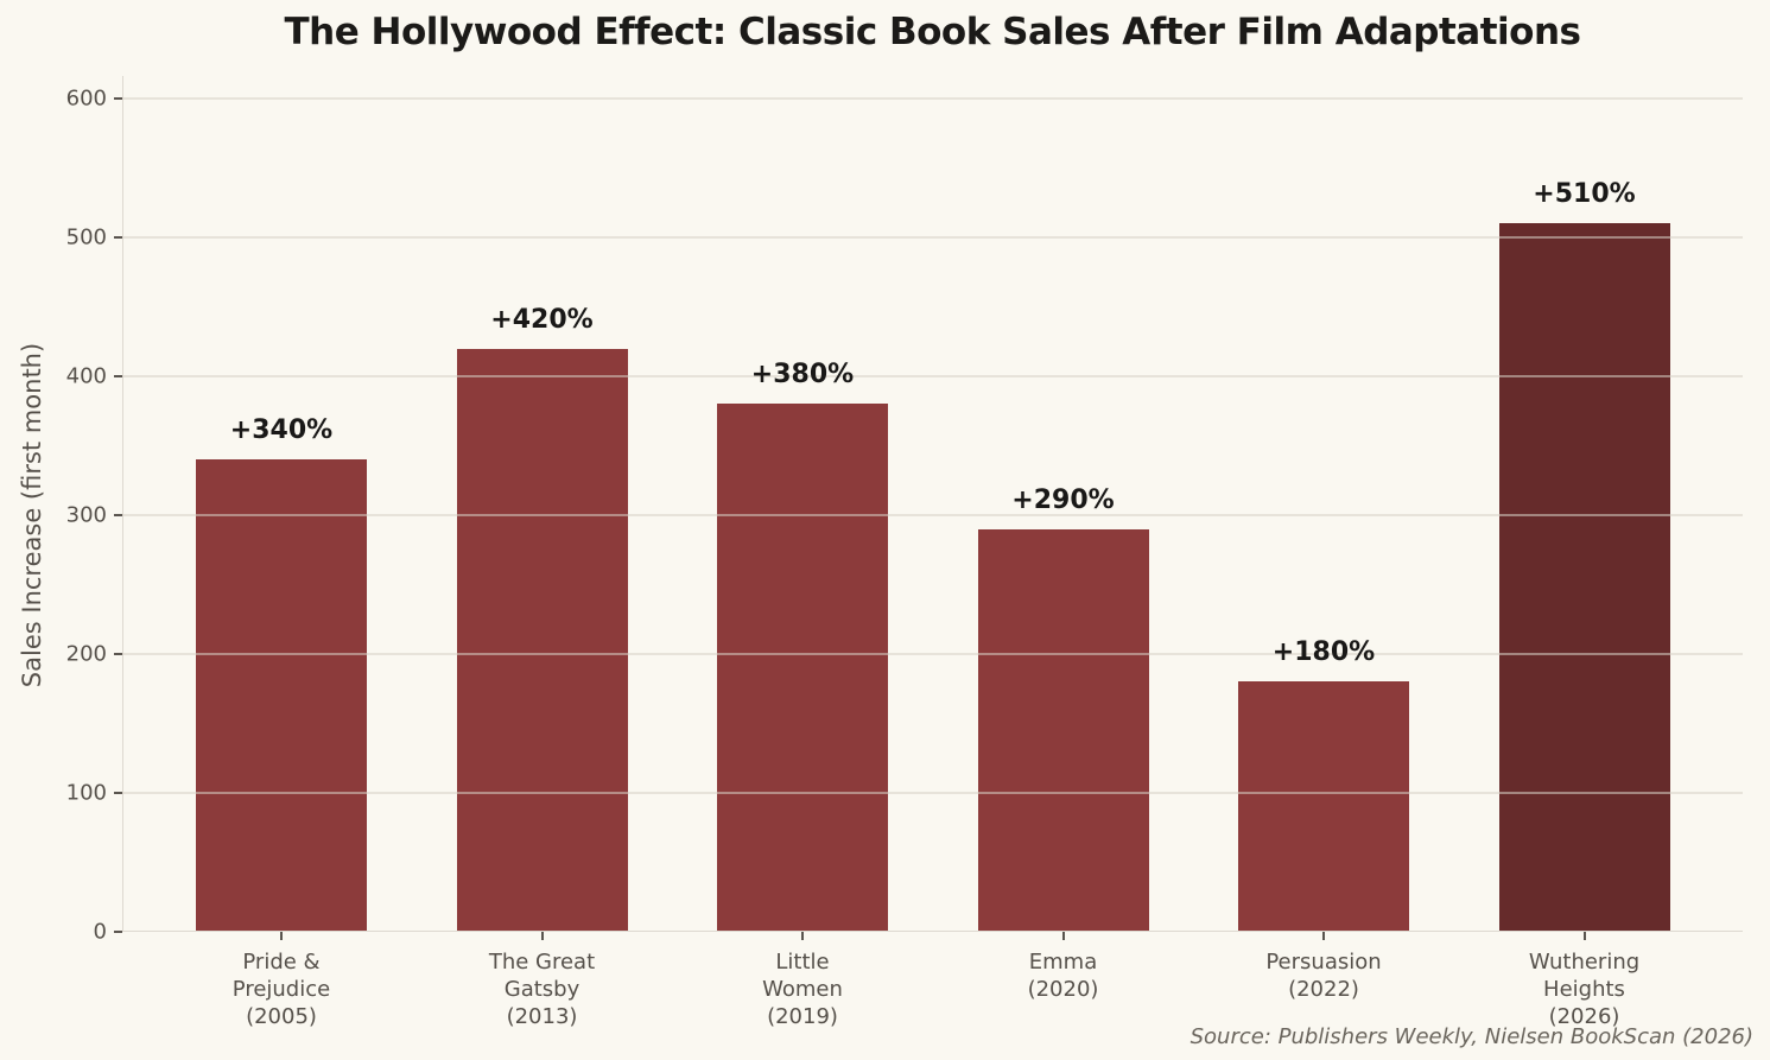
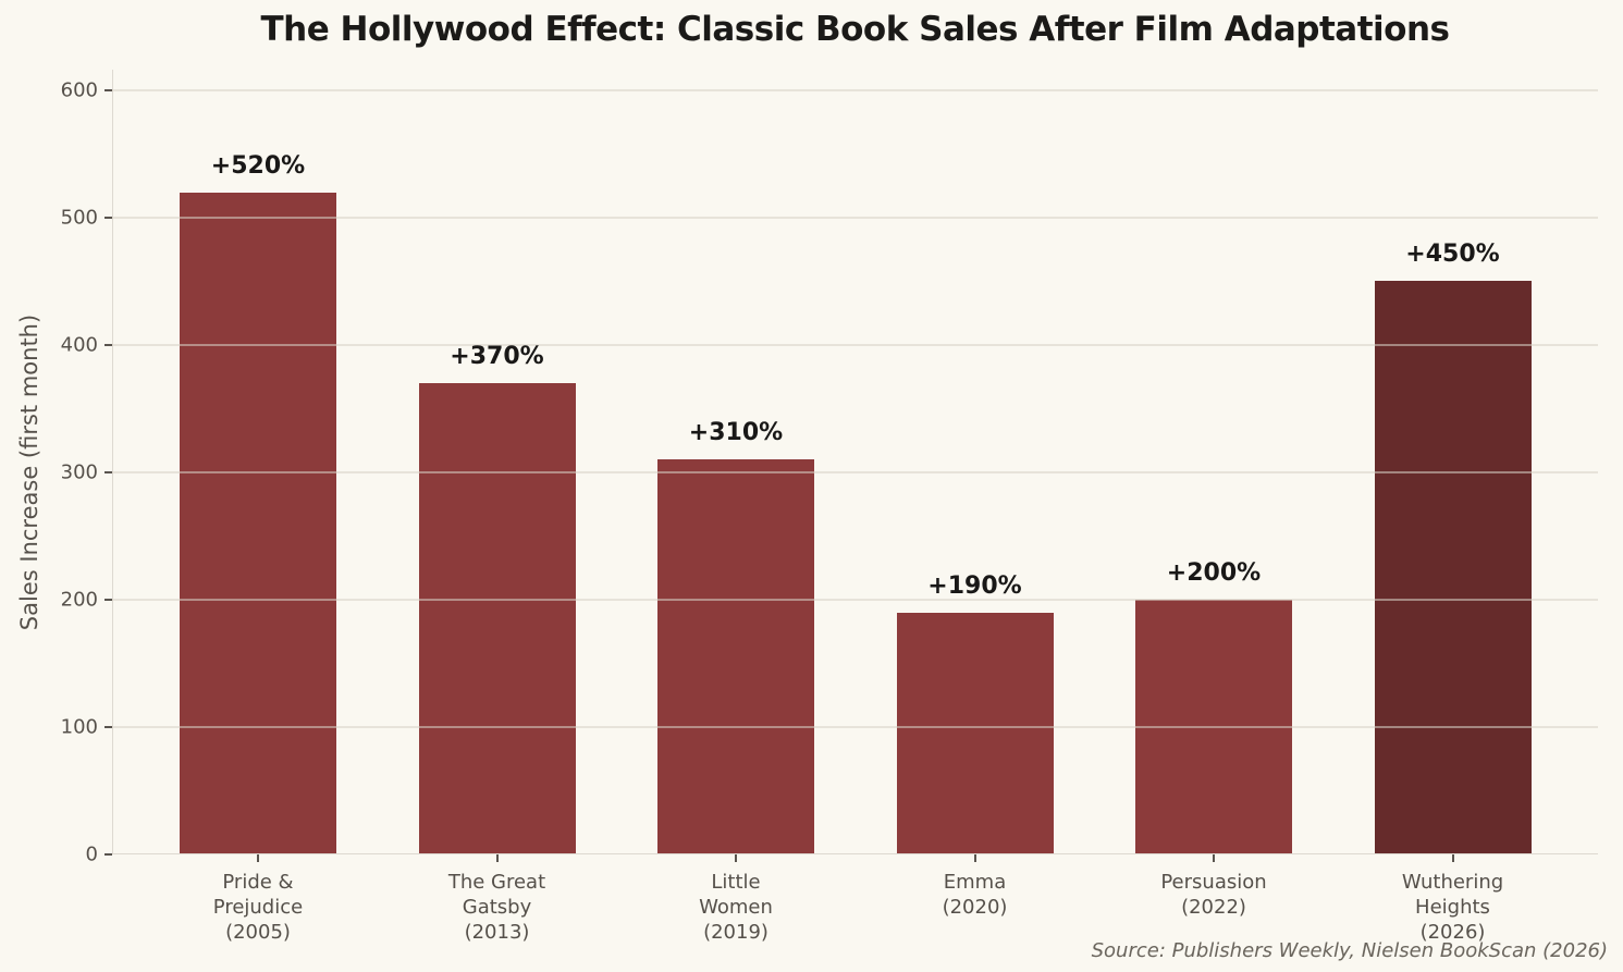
Pride & Prejudice (2005): +340% -> +520%
The Great Gatsby (2013): +420% -> +370%
Little Women (2019): +380% -> +310%
Emma (2020): +290% -> +190%
Persuasion (2022): +180% -> +200%
Wuthering Heights (2026): +510% -> +450%
